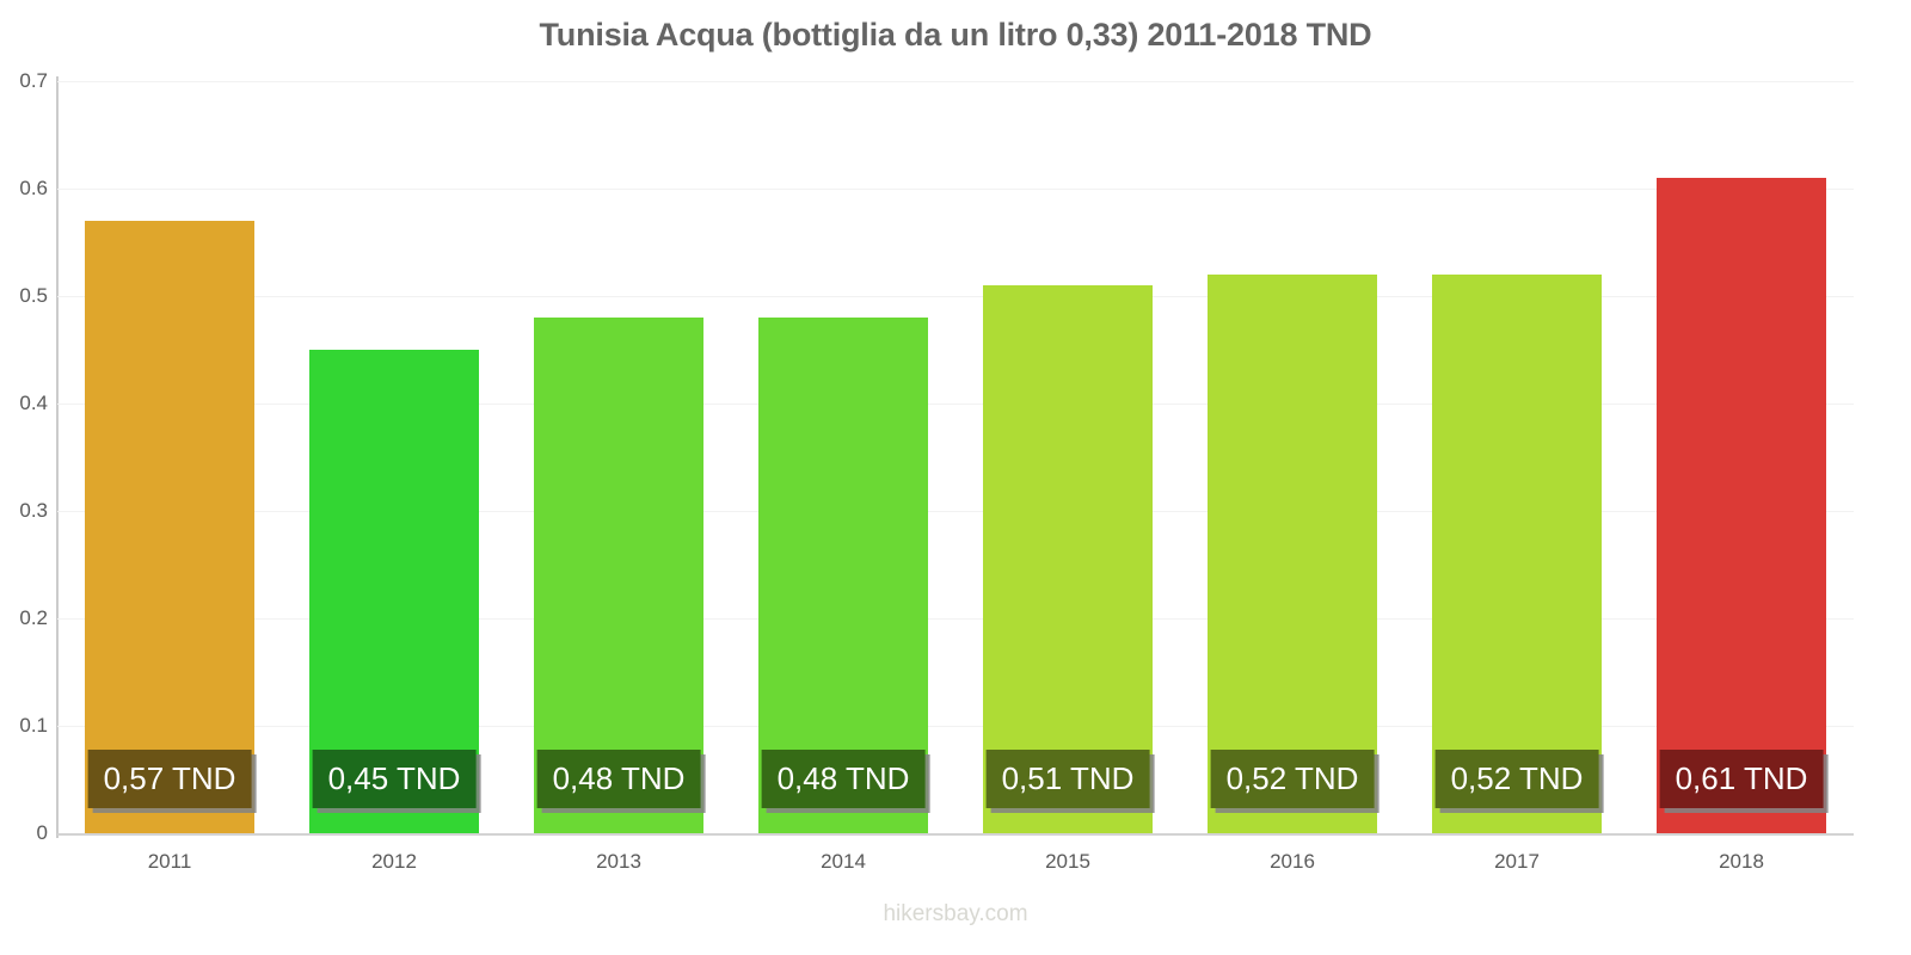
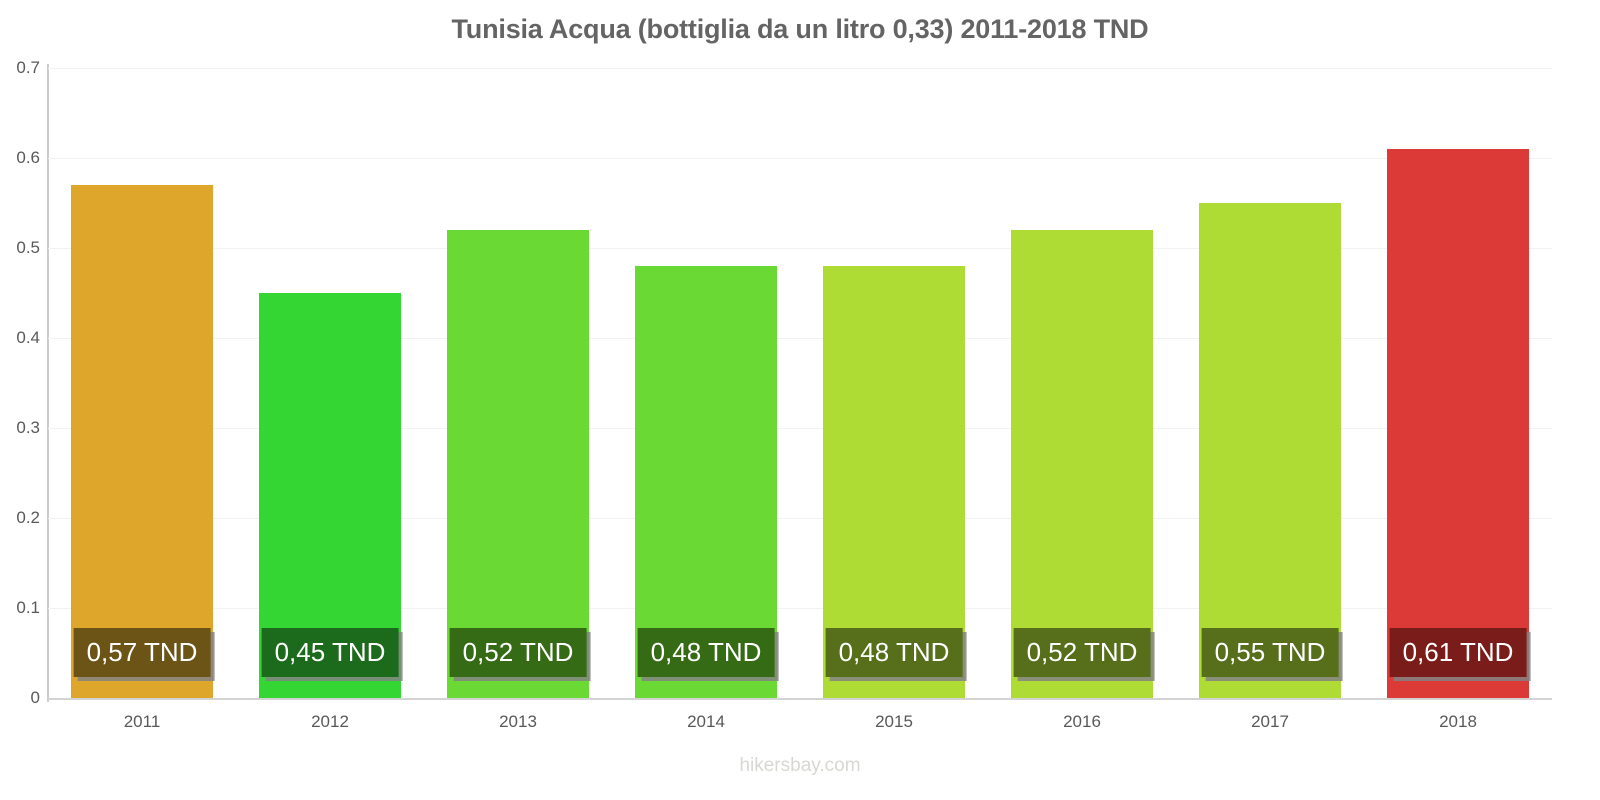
2013: 0,48 -> 0,52
2015: 0,51 -> 0,48
2017: 0,52 -> 0,55
